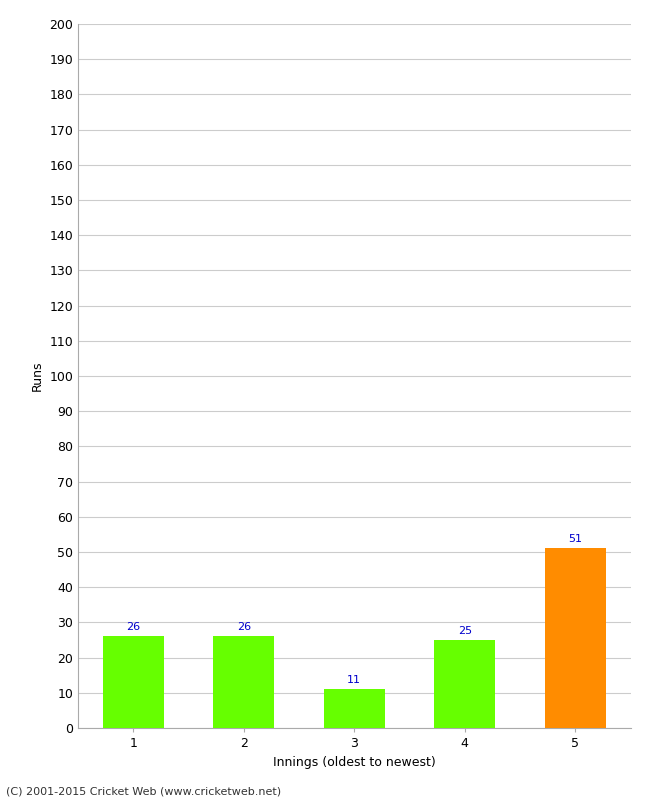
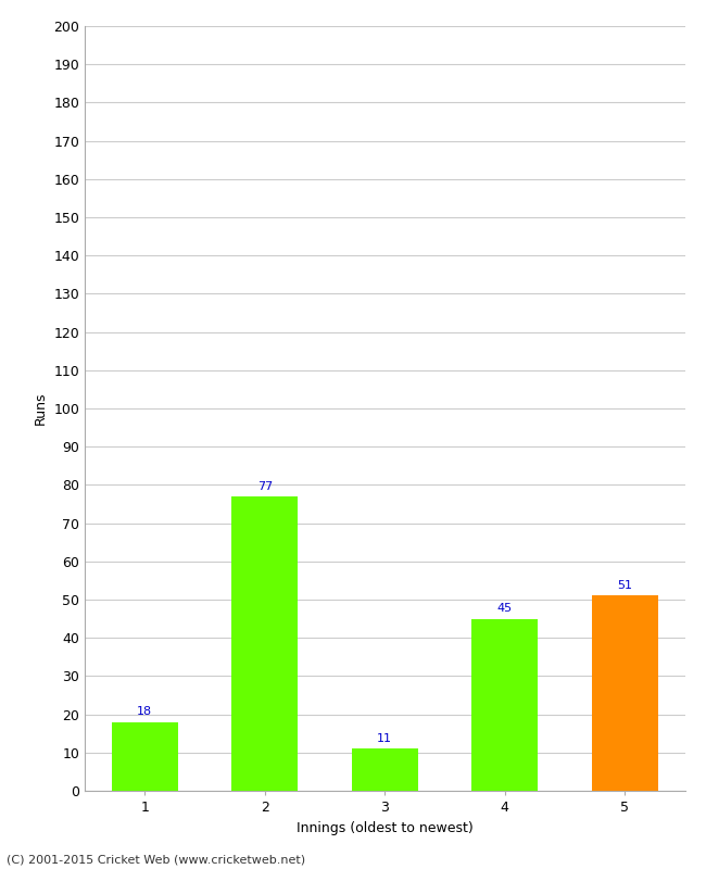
1: 26 -> 18
2: 26 -> 77
4: 25 -> 45
